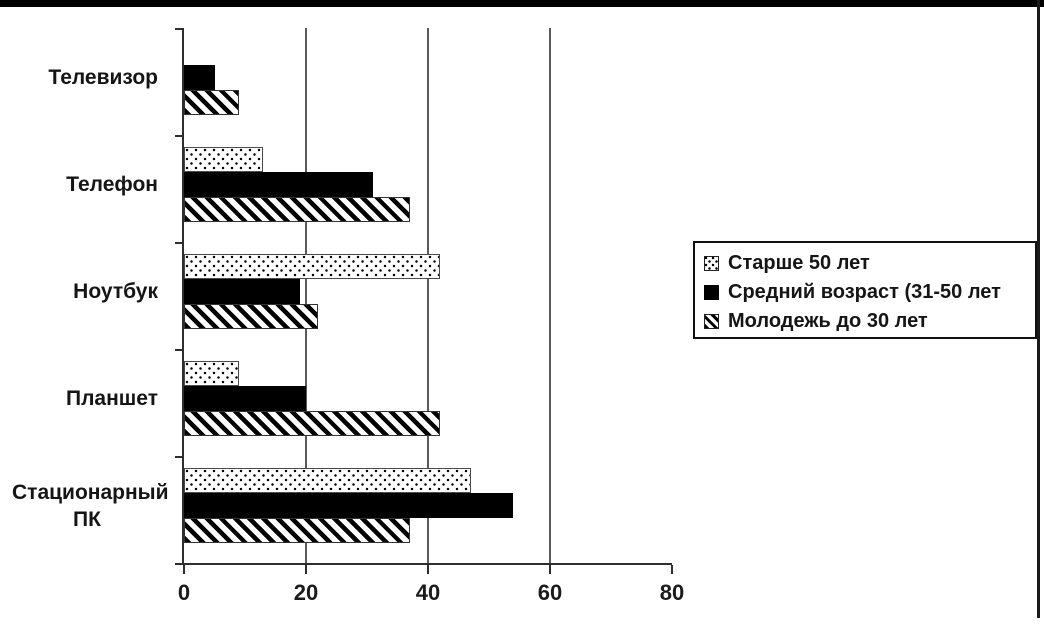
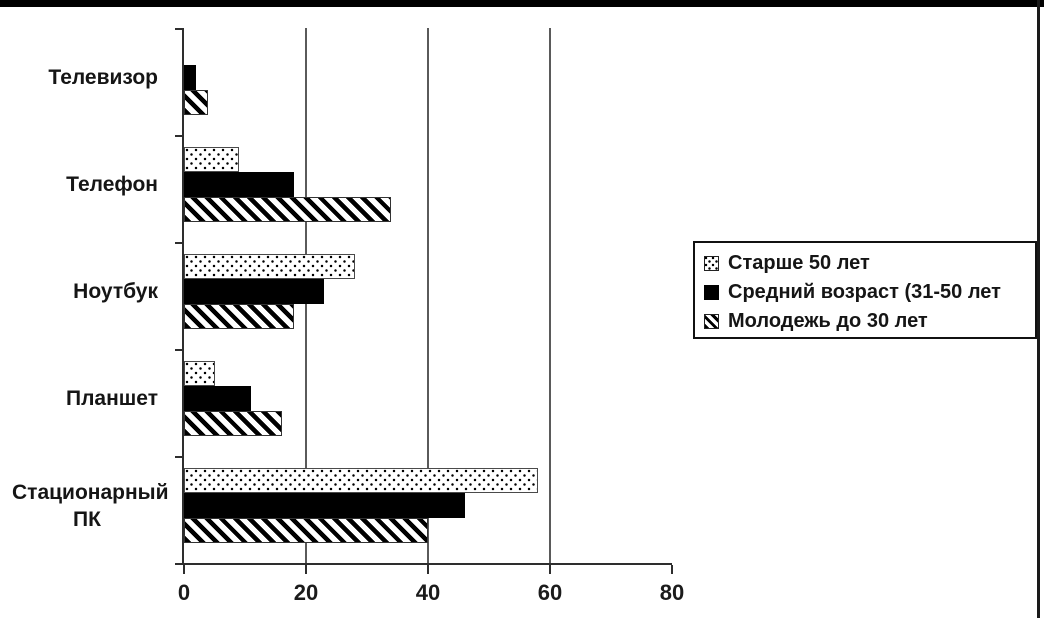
Средний возраст (31-50 лет/Телевизор: 5 -> 2
Молодежь до 30 лет/Телевизор: 9 -> 4
Старше 50 лет/Телефон: 13 -> 9
Средний возраст (31-50 лет/Телефон: 31 -> 18
Молодежь до 30 лет/Телефон: 37 -> 34
Старше 50 лет/Ноутбук: 42 -> 28
Средний возраст (31-50 лет/Ноутбук: 19 -> 23
Молодежь до 30 лет/Ноутбук: 22 -> 18
Старше 50 лет/Планшет: 9 -> 5
Средний возраст (31-50 лет/Планшет: 20 -> 11
Молодежь до 30 лет/Планшет: 42 -> 16
Старше 50 лет/Стационарный ПК: 47 -> 58
Средний возраст (31-50 лет/Стационарный ПК: 54 -> 46
Молодежь до 30 лет/Стационарный ПК: 37 -> 40
